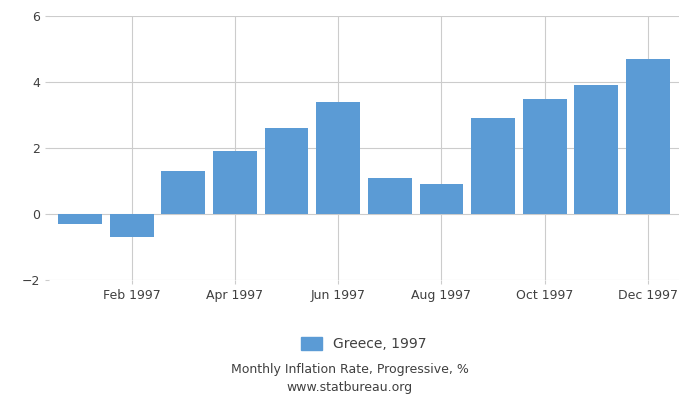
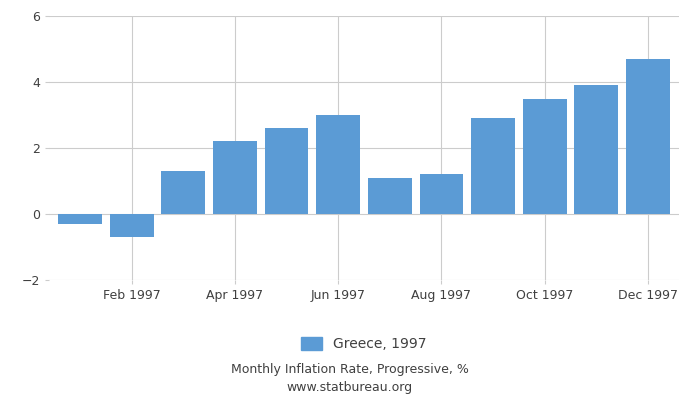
Apr 1997: 1.9 -> 2.2
Jun 1997: 3.4 -> 3.0
Aug 1997: 0.9 -> 1.2
